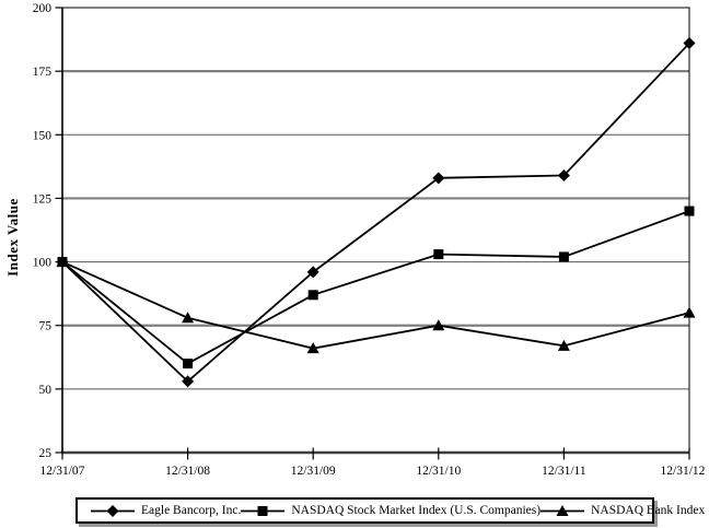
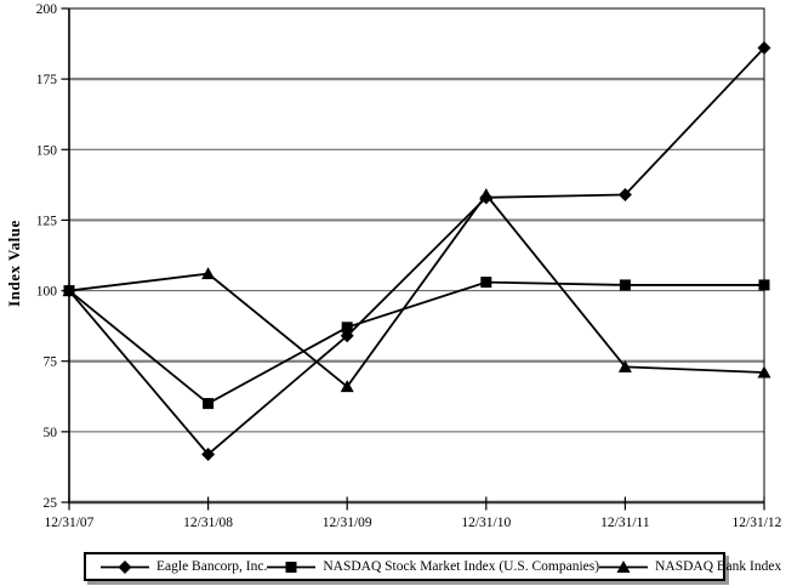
Eagle Bancorp, Inc./12/31/08: 53 -> 42
NASDAQ Bank Index/12/31/08: 78 -> 106
Eagle Bancorp, Inc./12/31/09: 96 -> 84
NASDAQ Bank Index/12/31/10: 75 -> 134
NASDAQ Bank Index/12/31/11: 67 -> 73
NASDAQ Stock Market Index (U.S. Companies)/12/31/12: 120 -> 102
NASDAQ Bank Index/12/31/12: 80 -> 71
